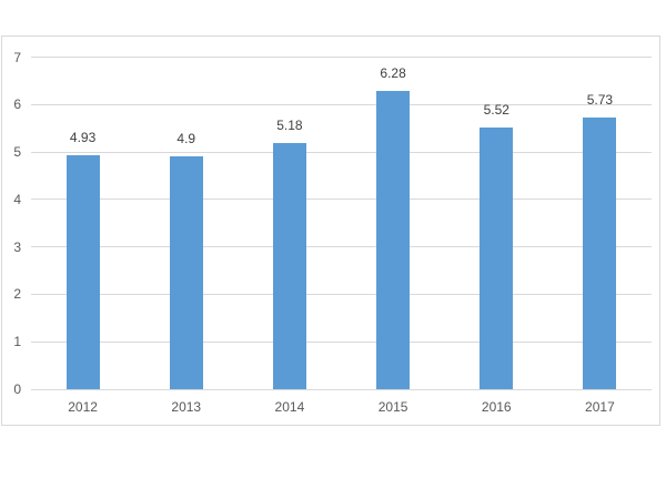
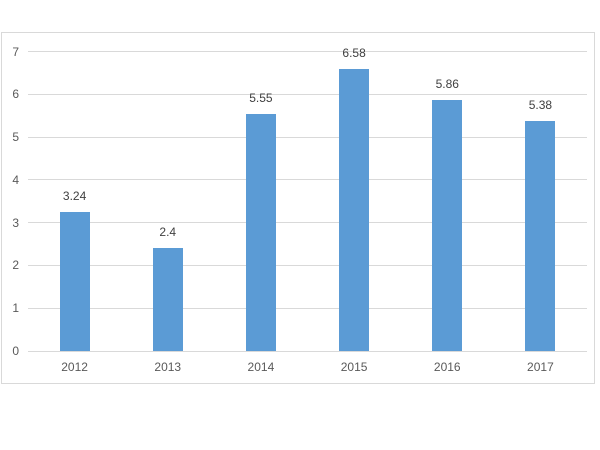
2012: 4.93 -> 3.24
2013: 4.9 -> 2.4
2014: 5.18 -> 5.55
2015: 6.28 -> 6.58
2016: 5.52 -> 5.86
2017: 5.73 -> 5.38
